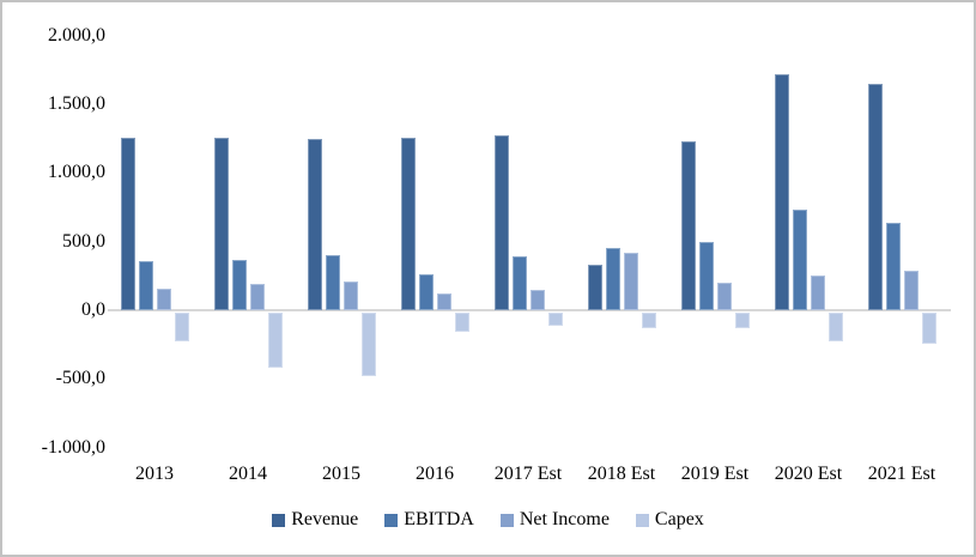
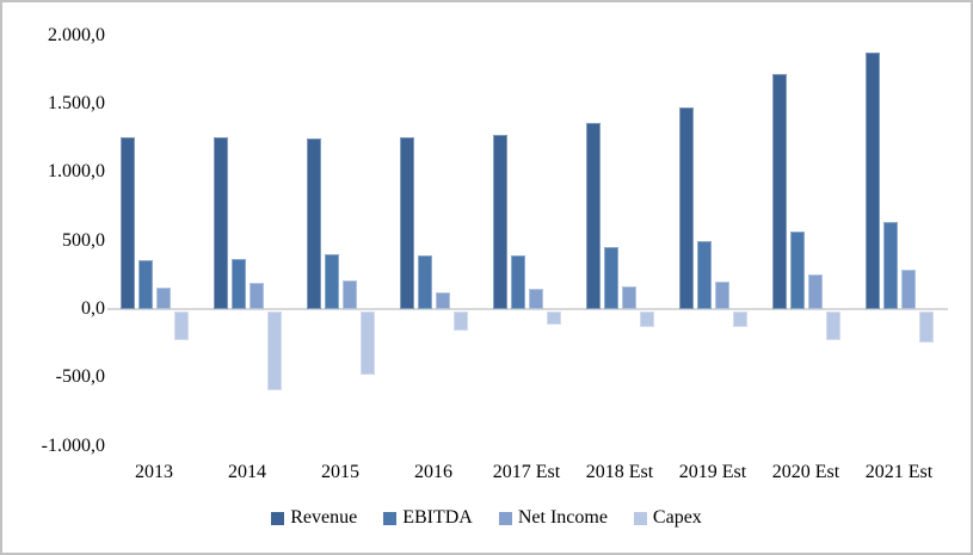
Capex/2014: -400 -> -580
EBITDA/2016: 260 -> 400
Revenue/2018 Est: 330 -> 1360
Net Income/2018 Est: 420 -> 170
Revenue/2019 Est: 1230 -> 1480
EBITDA/2020 Est: 730 -> 570
Revenue/2021 Est: 1650 -> 1880
